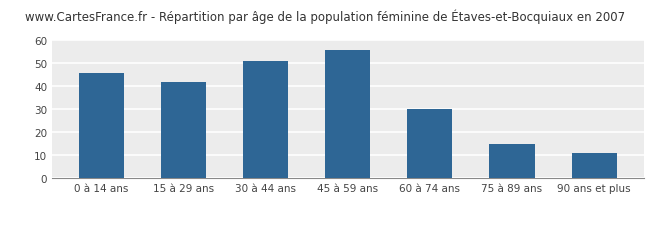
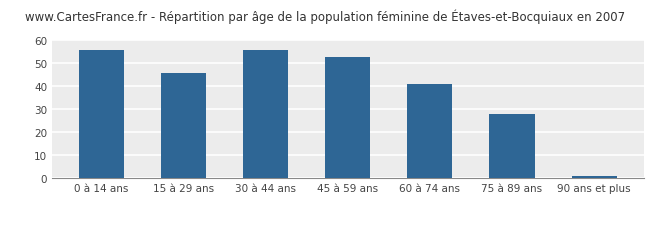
0 à 14 ans: 46 -> 56
15 à 29 ans: 42 -> 46
30 à 44 ans: 51 -> 56
45 à 59 ans: 56 -> 53
60 à 74 ans: 30 -> 41
75 à 89 ans: 15 -> 28
90 ans et plus: 11 -> 1
